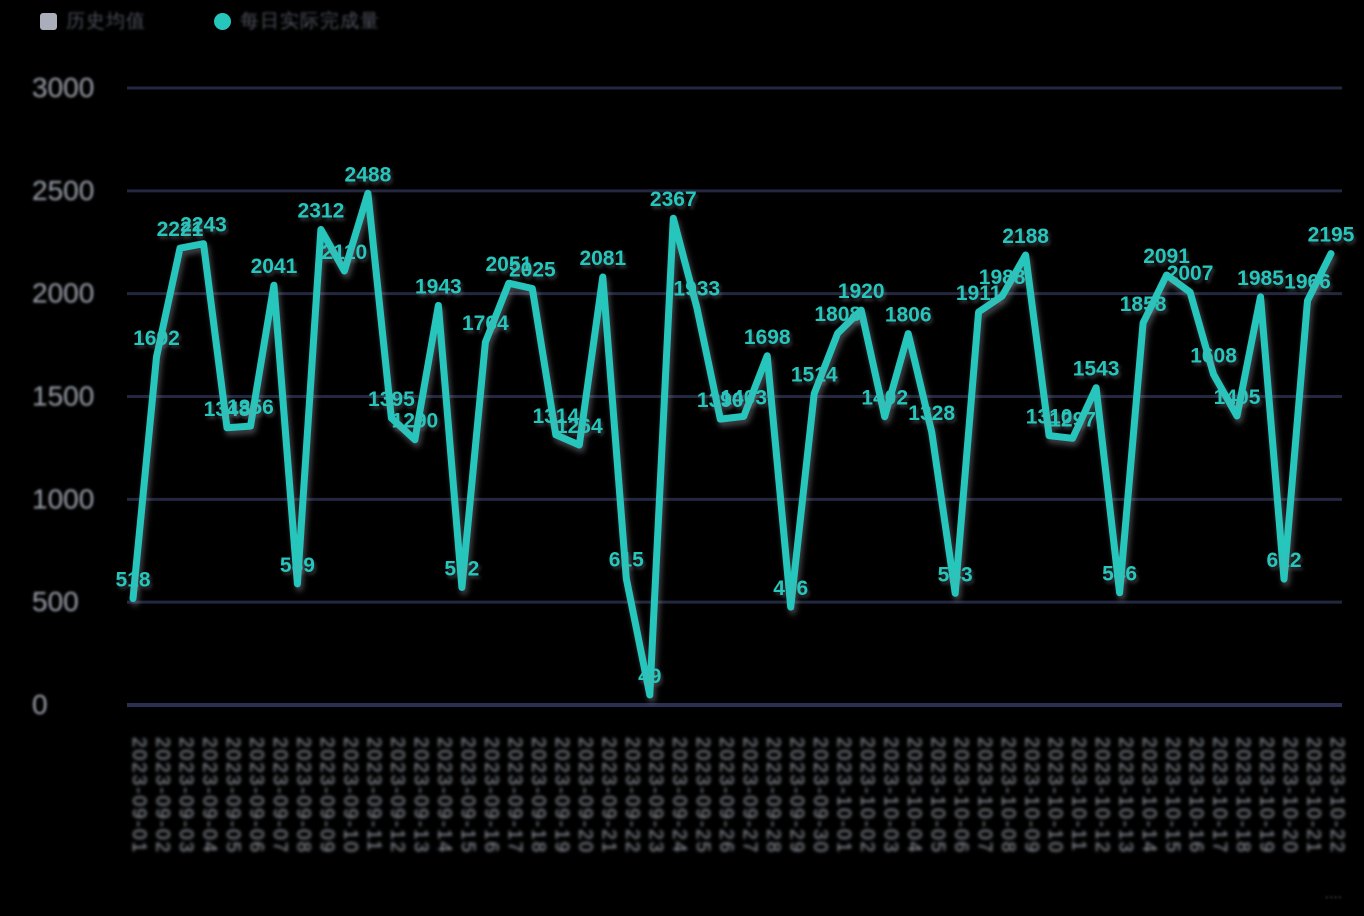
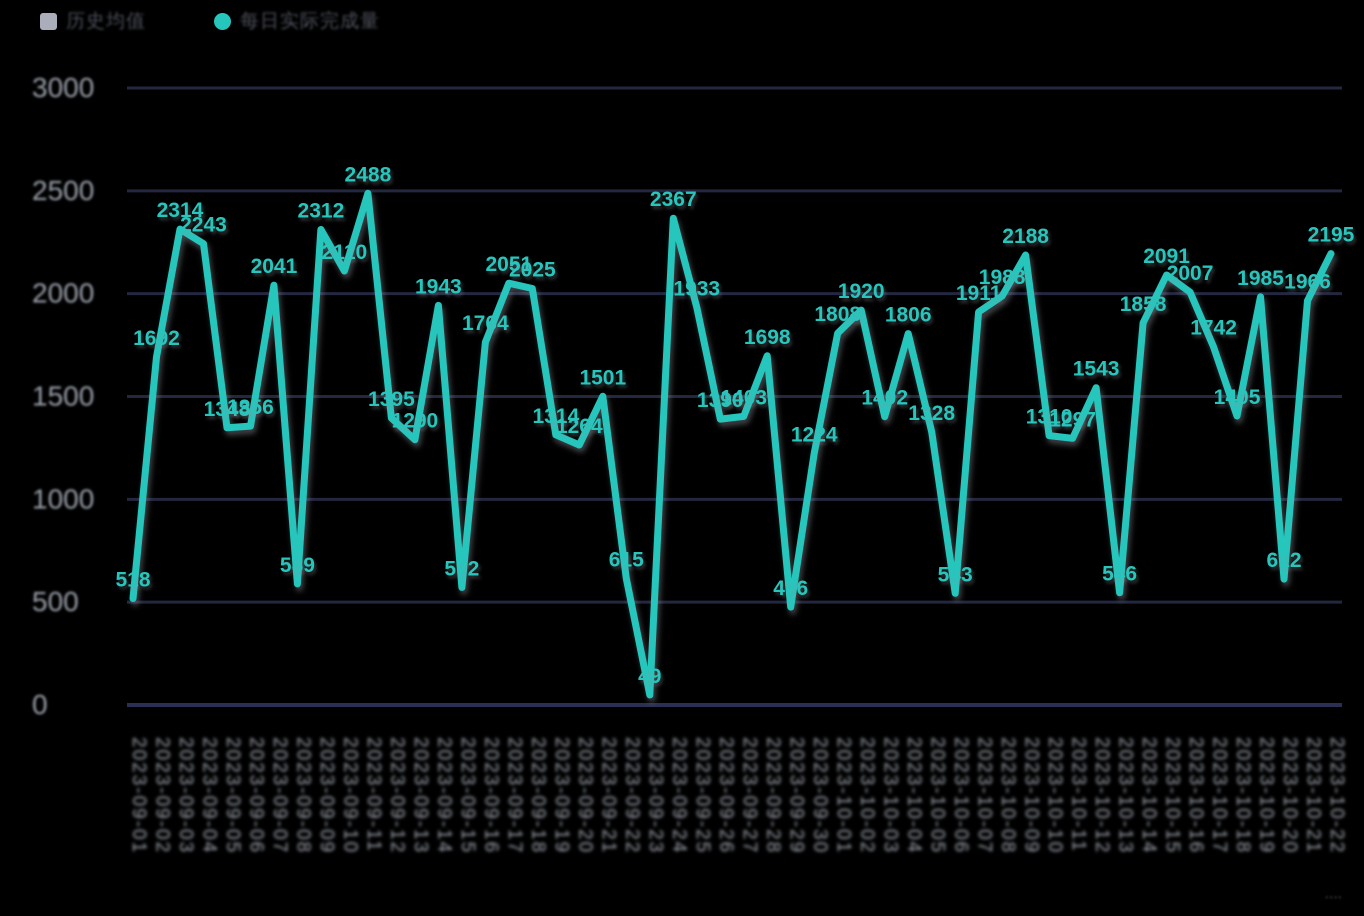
2023-09-03: 2221 -> 2314
2023-09-21: 2081 -> 1501
2023-09-30: 1514 -> 1224
2023-10-17: 1608 -> 1742
